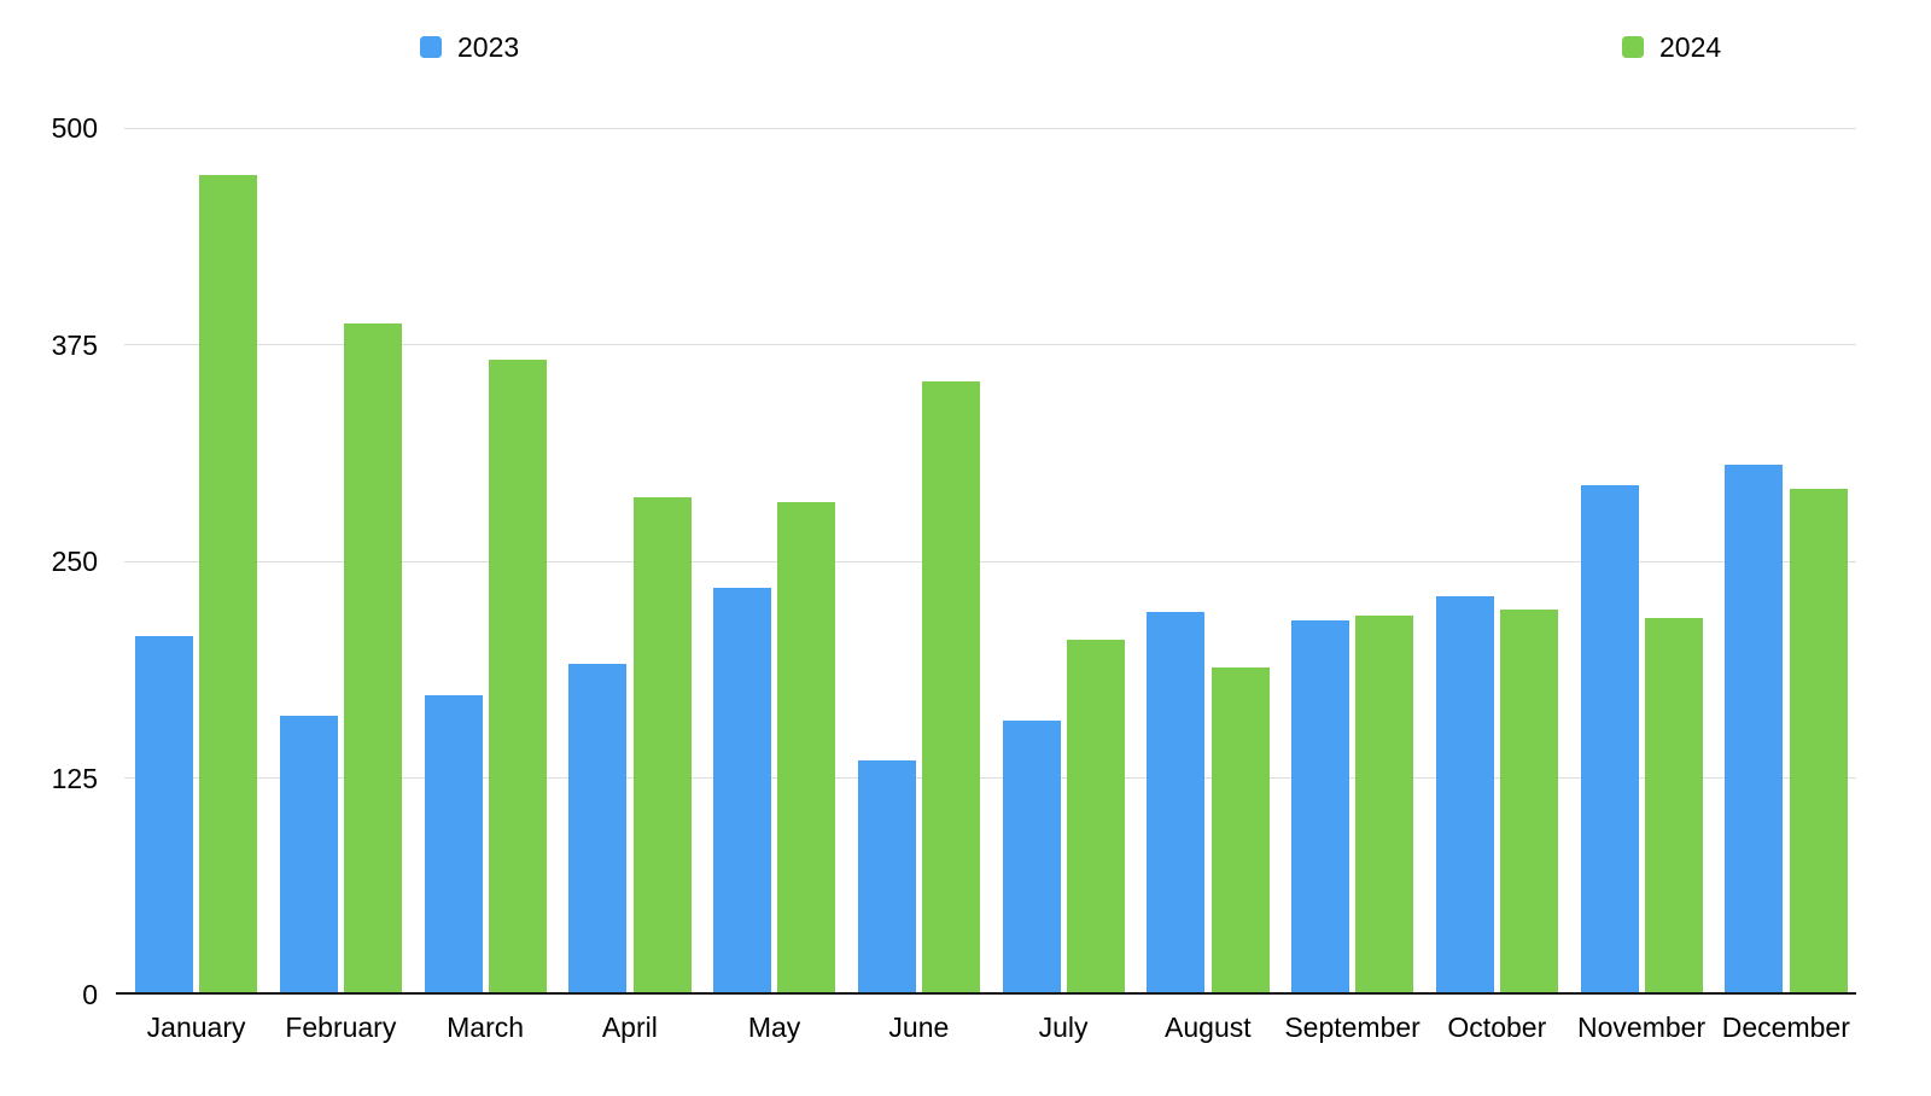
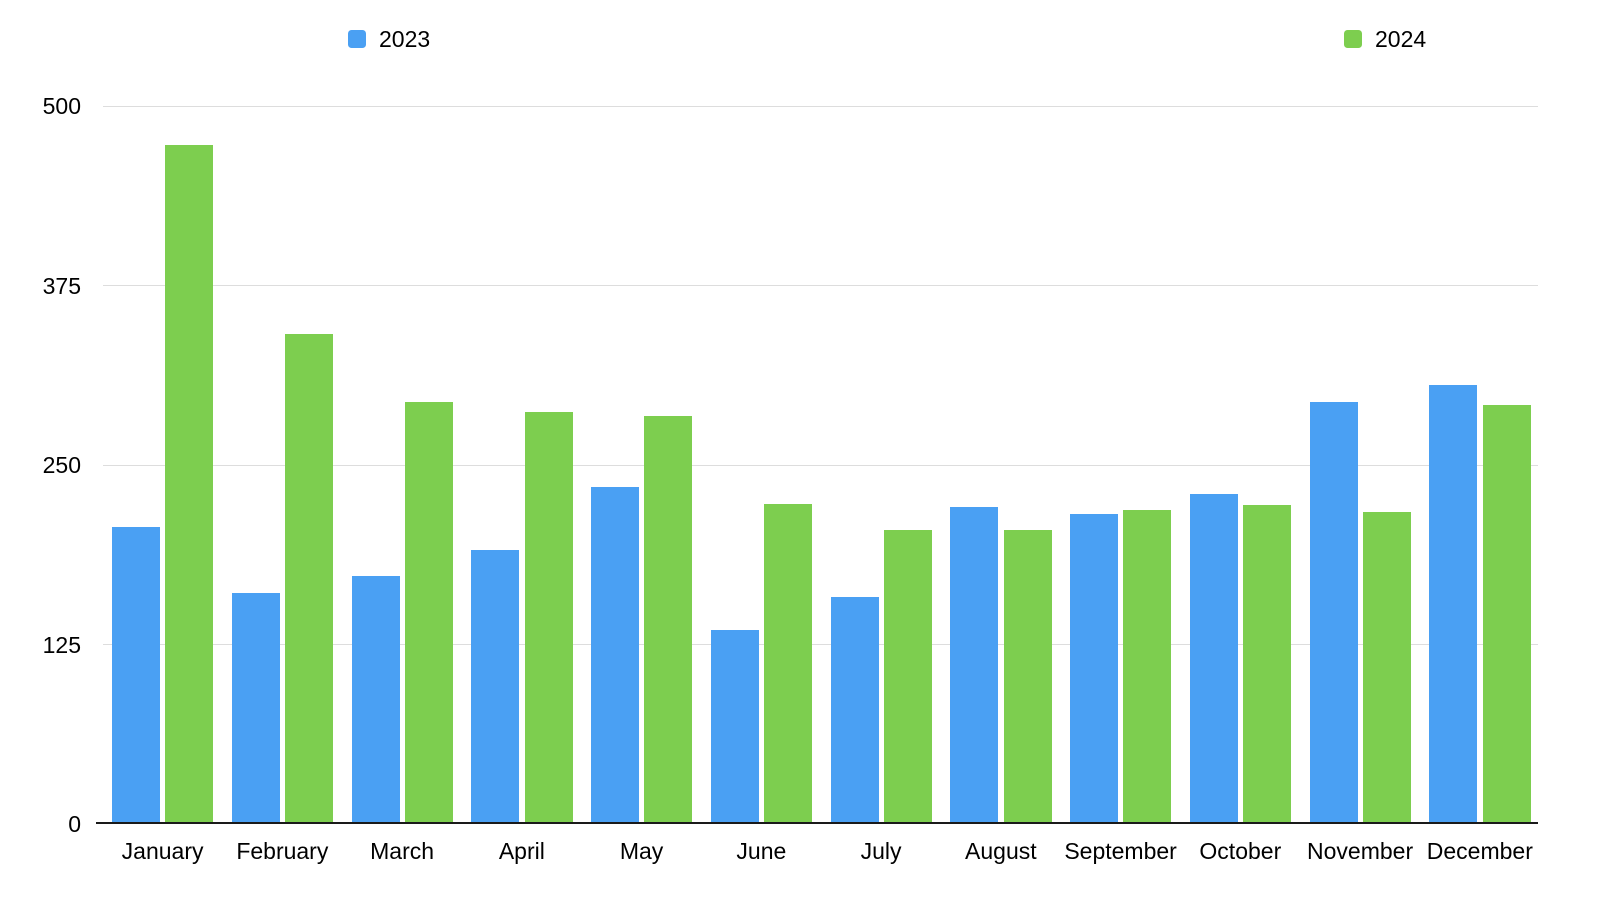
2024/February: 387 -> 341
2024/March: 366 -> 294
2024/June: 354 -> 223
2024/August: 189 -> 205
